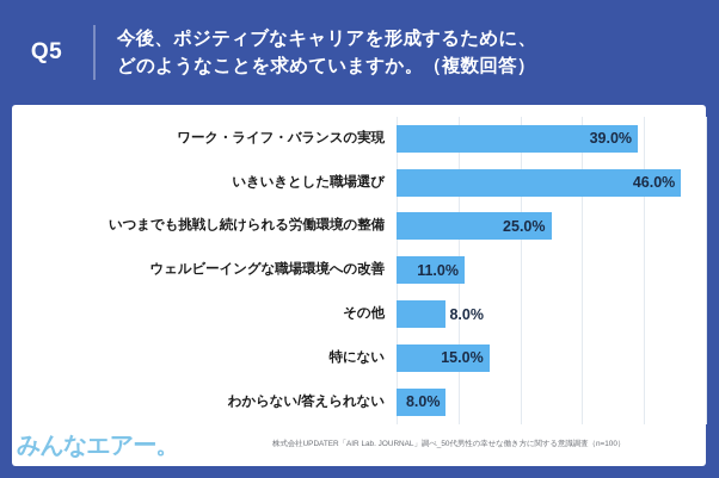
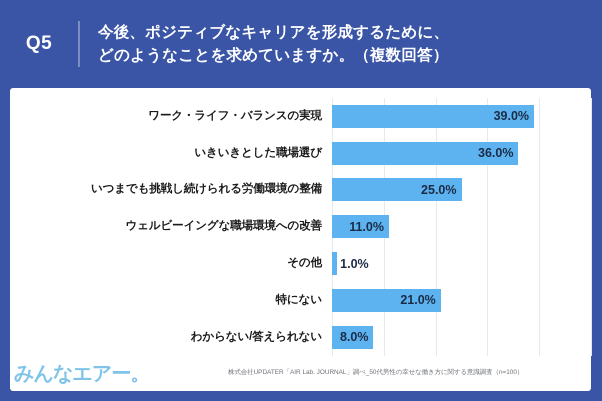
いきいきとした職場選び: 46.0% -> 36.0%
その他: 8.0% -> 1.0%
特にない: 15.0% -> 21.0%
